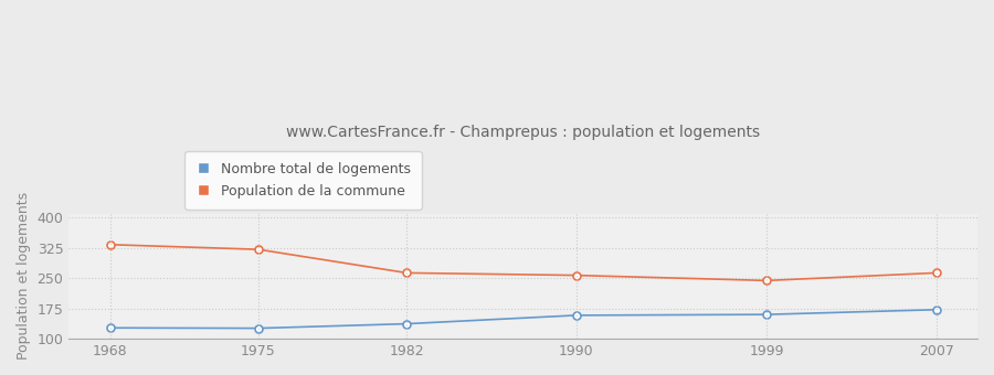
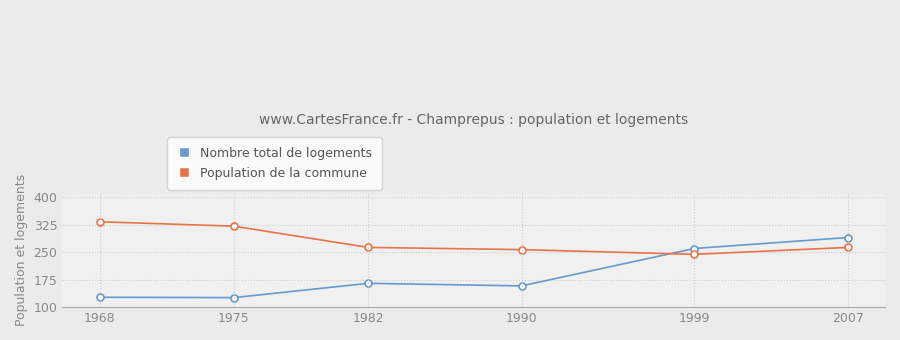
Nombre total de logements/1982: 137 -> 165
Nombre total de logements/1999: 160 -> 260
Nombre total de logements/2007: 172 -> 290
